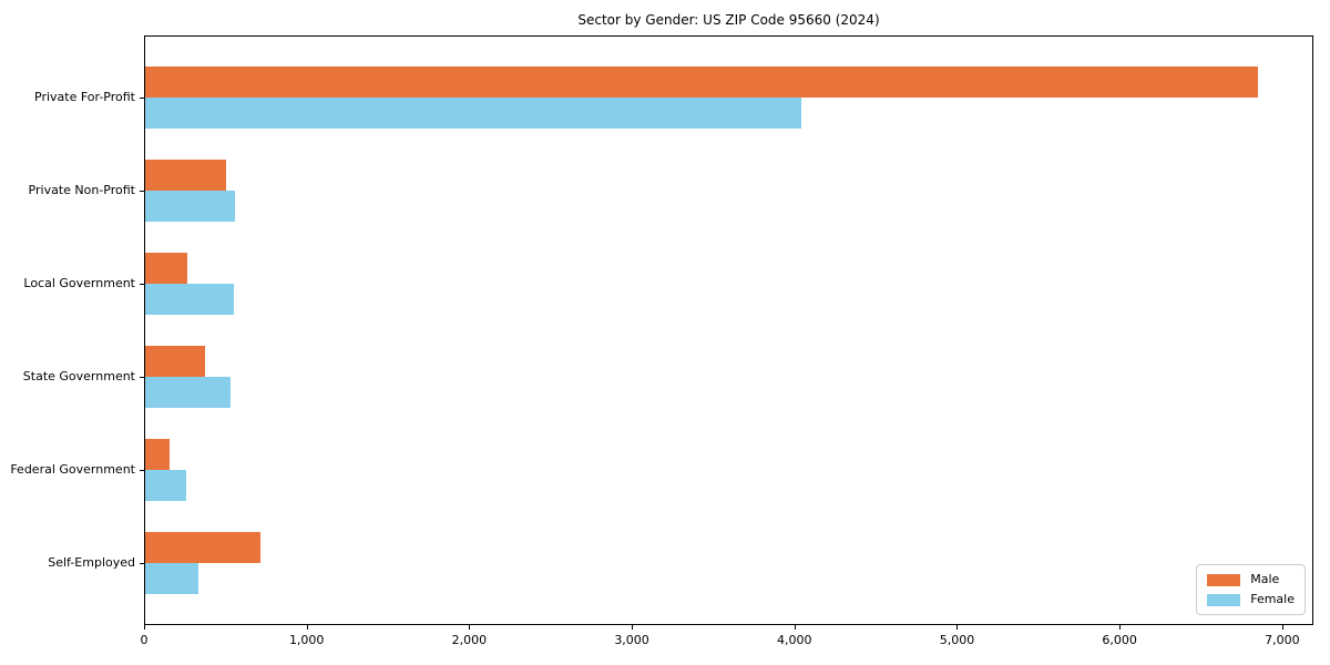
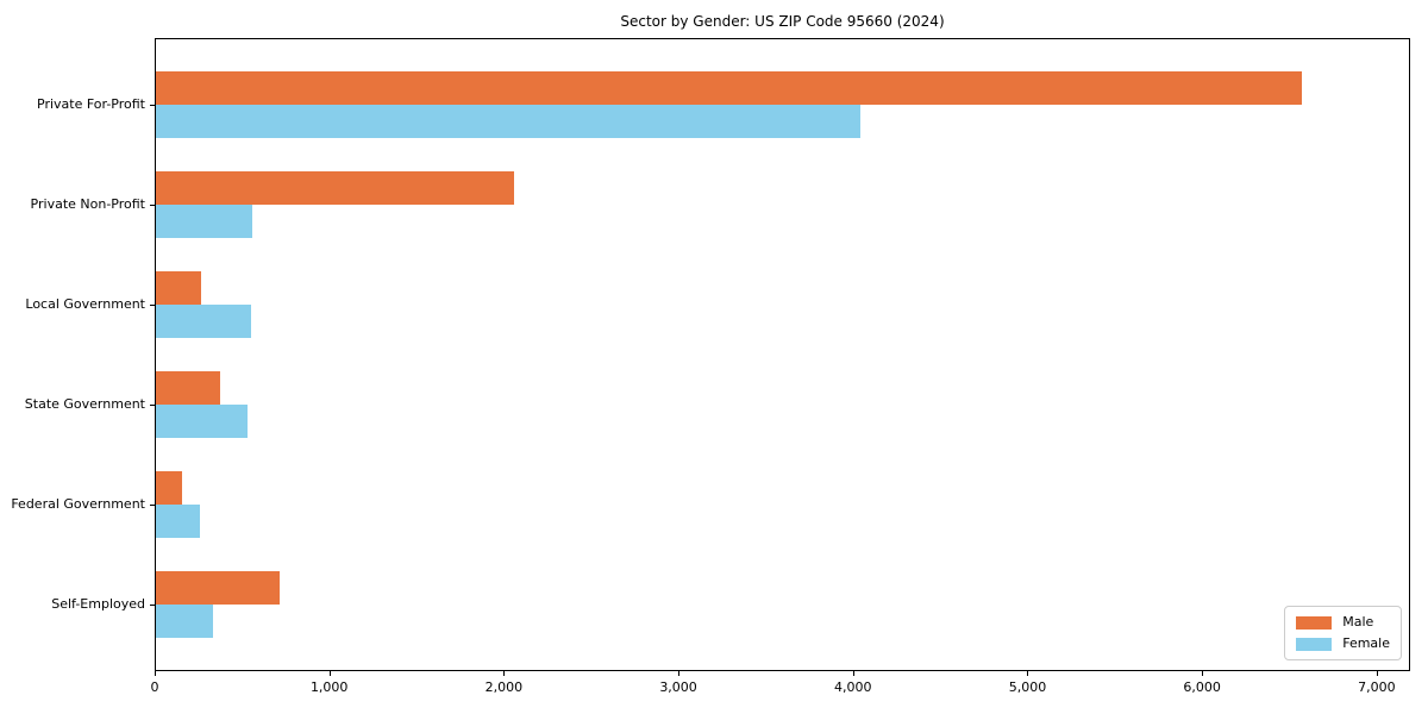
Male/Private For-Profit: 6850 -> 6570
Male/Private Non-Profit: 500 -> 2060
